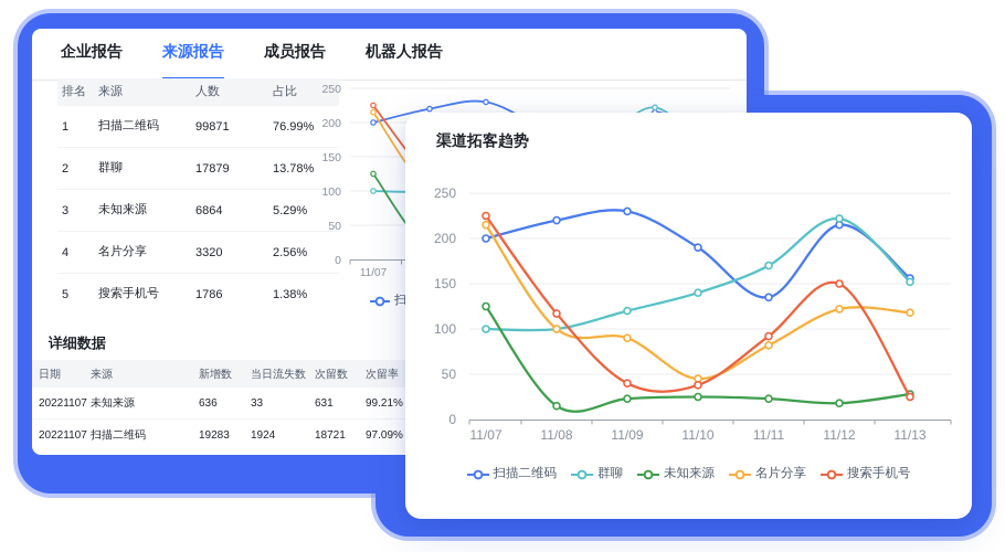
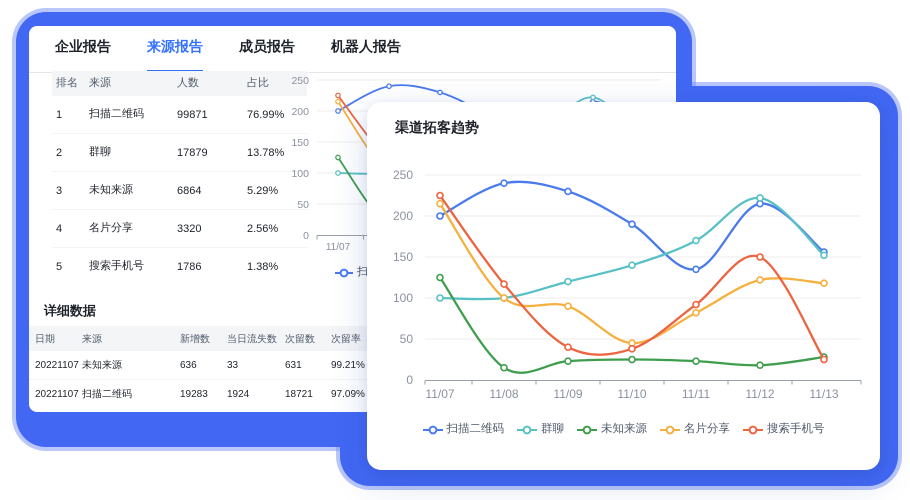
扫描二维码/11/08: 220 -> 240
